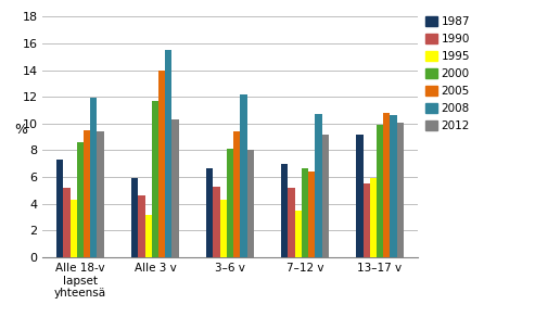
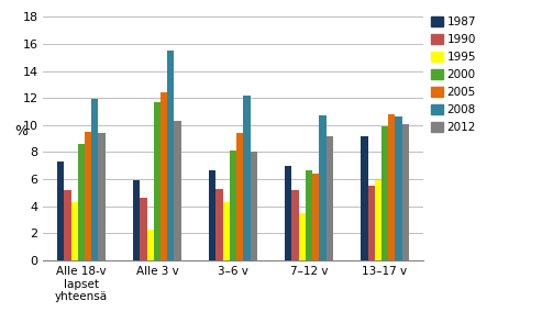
1995/Alle 3 v: 3.2 -> 2.3
2005/Alle 3 v: 14.0 -> 12.4
